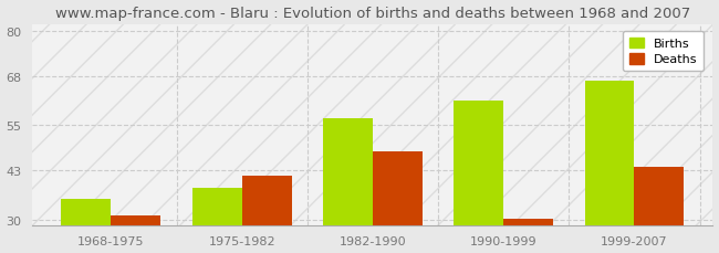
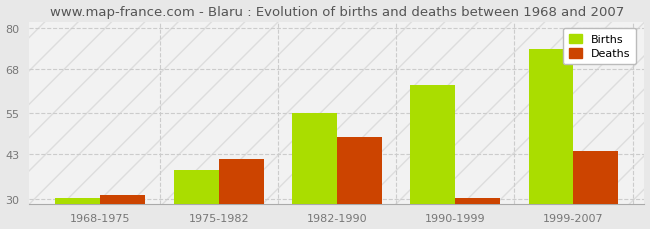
Births/1968-1975: 35.5 -> 30.3
Births/1982-1990: 57.0 -> 55.0
Births/1990-1999: 61.5 -> 63.5
Births/1999-2007: 67.0 -> 74.0
